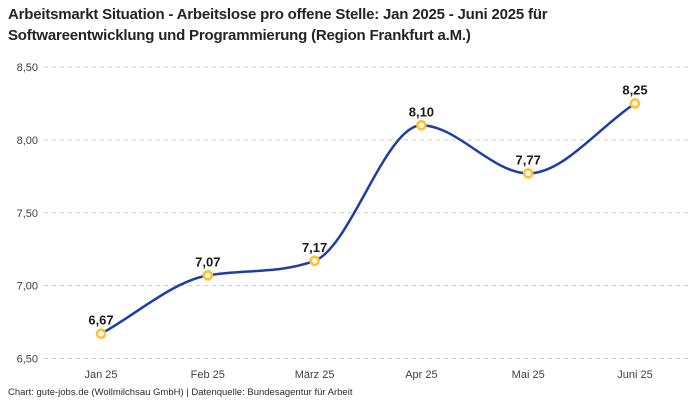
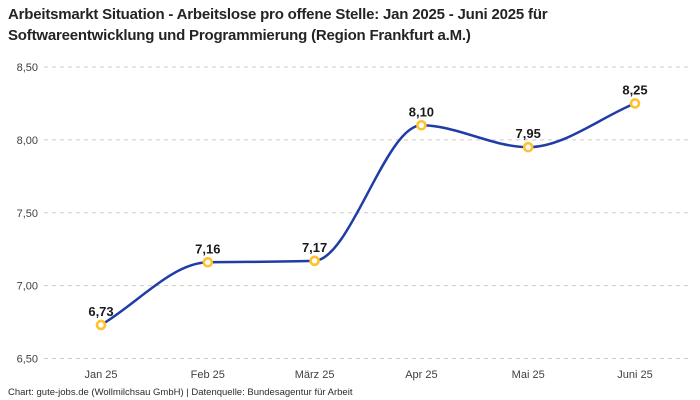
Jan 25: 6,67 -> 6,73
Feb 25: 7,07 -> 7,16
Mai 25: 7,77 -> 7,95
